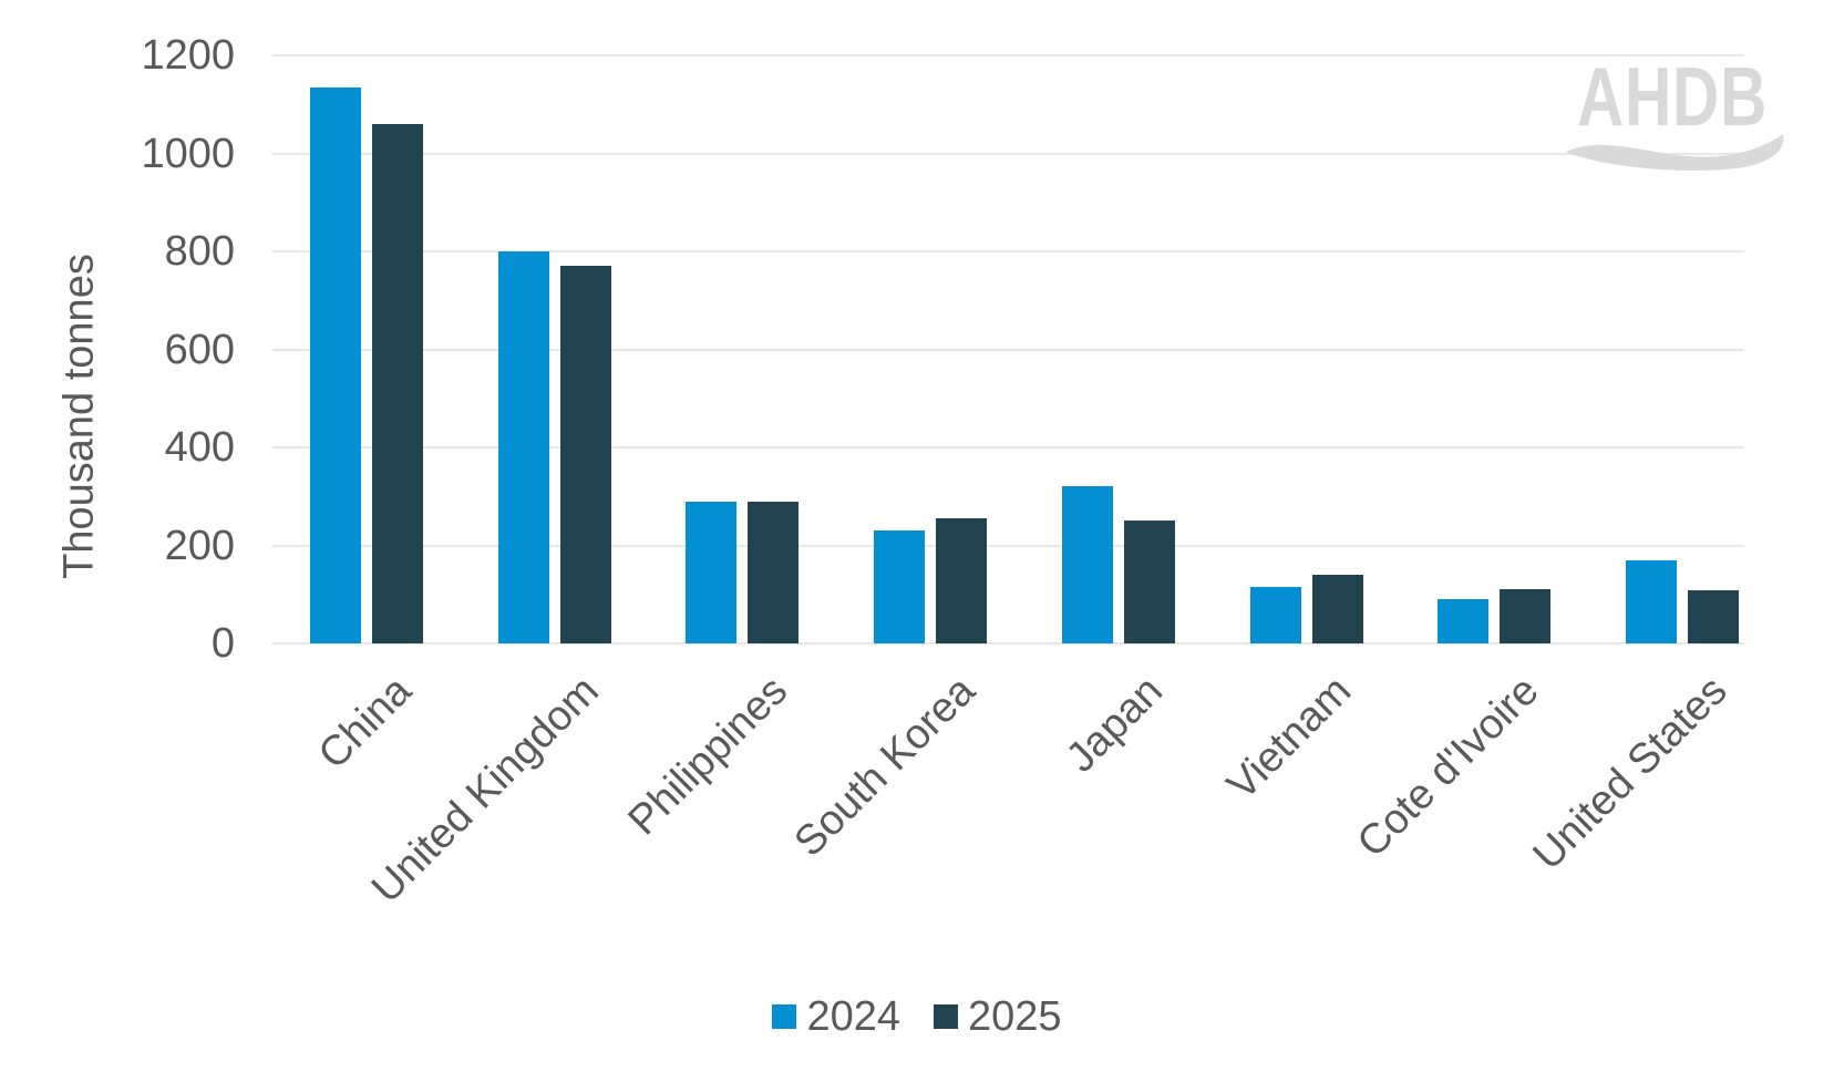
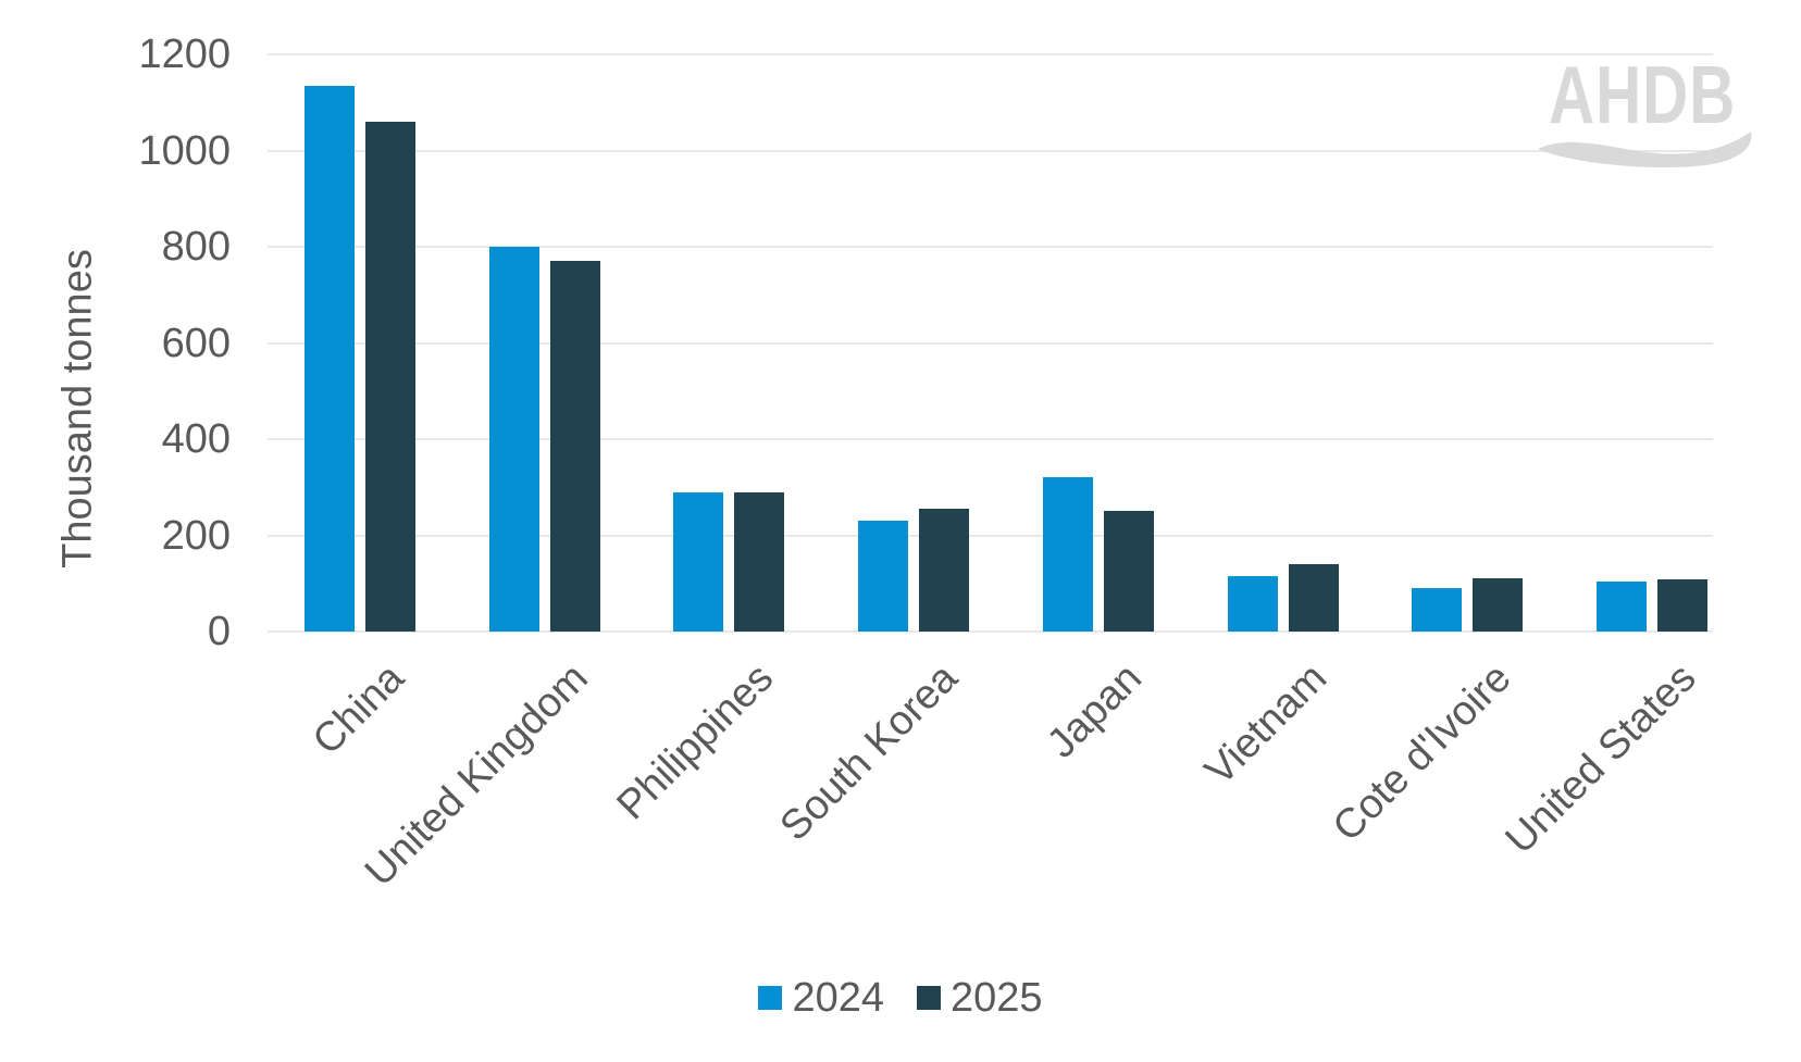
2024/United States: 170 -> 100
